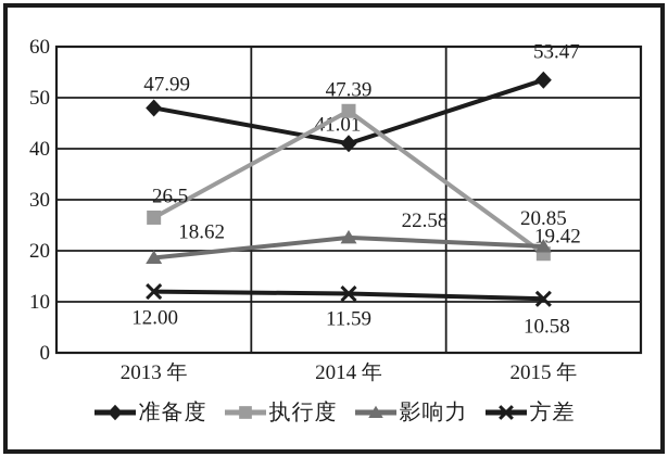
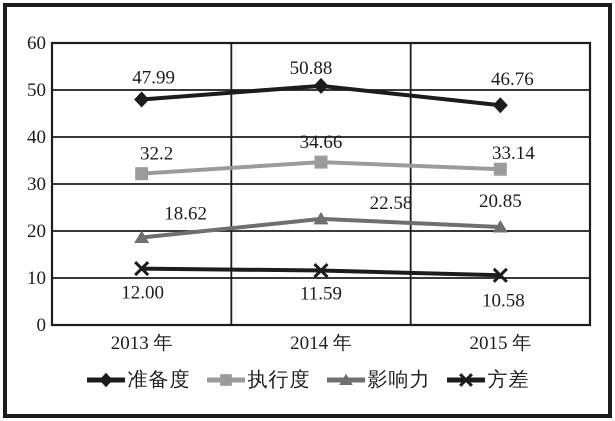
执行度/2013 年: 26.5 -> 32.2
准备度/2014 年: 41.01 -> 50.88
执行度/2014 年: 47.39 -> 34.66
准备度/2015 年: 53.47 -> 46.76
执行度/2015 年: 19.42 -> 33.14
